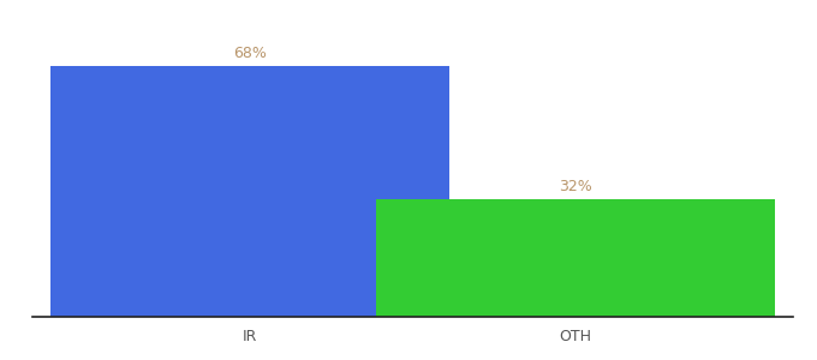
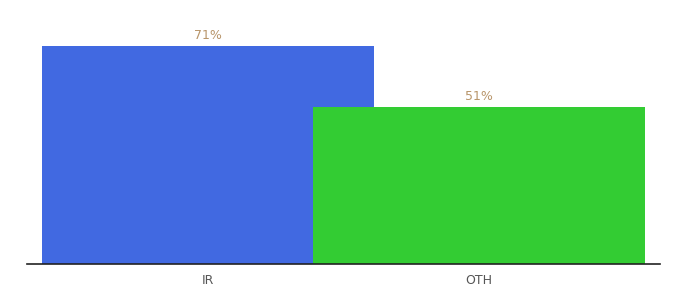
IR: 68% -> 71%
OTH: 32% -> 51%
